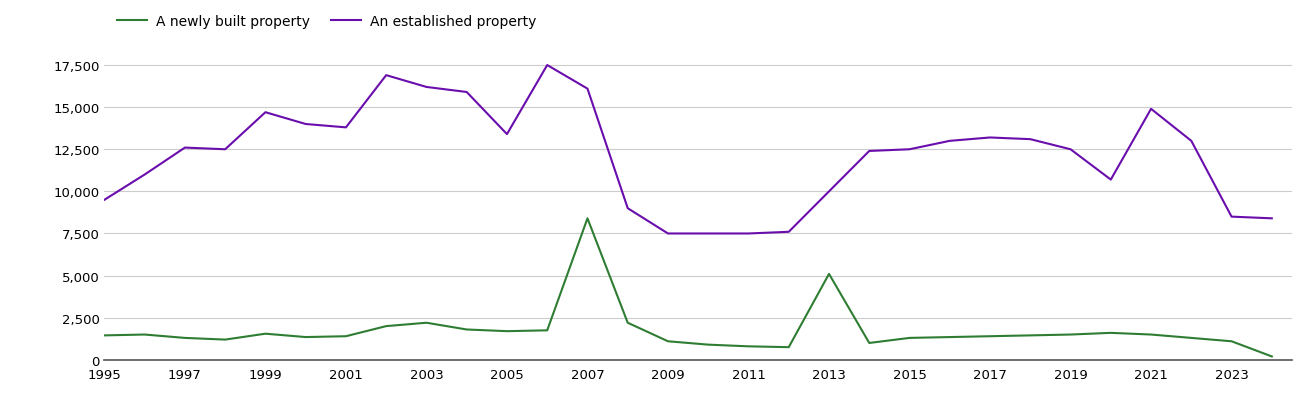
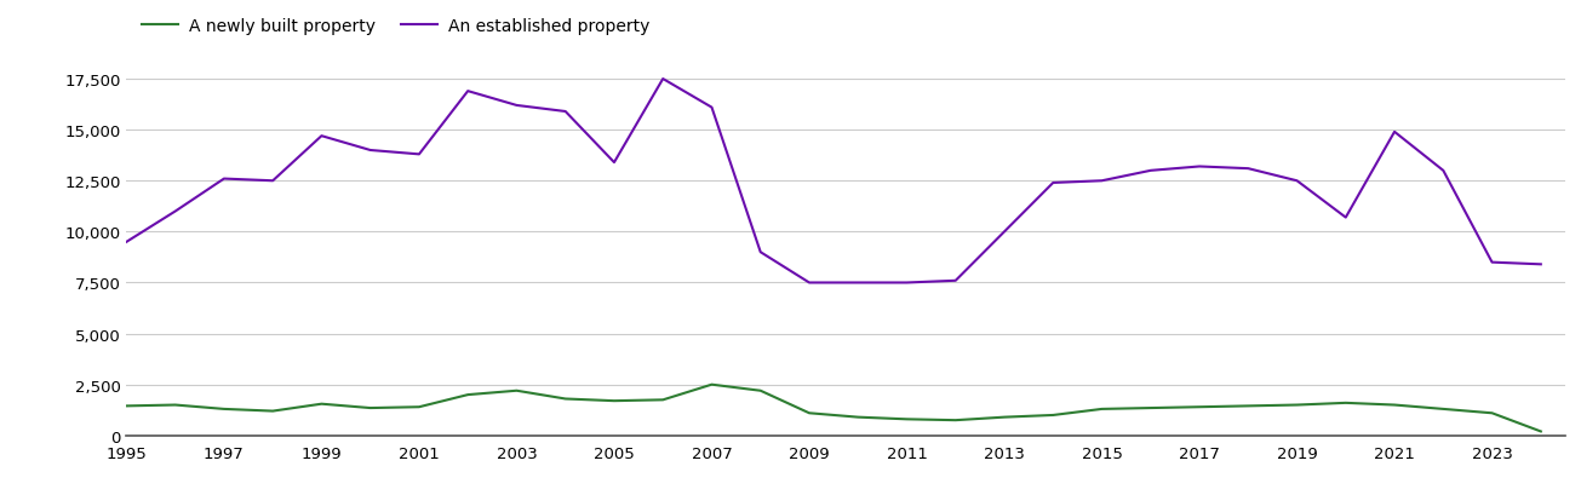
A newly built property/2007: 8,400 -> 2,500
A newly built property/2013: 5,100 -> 900
